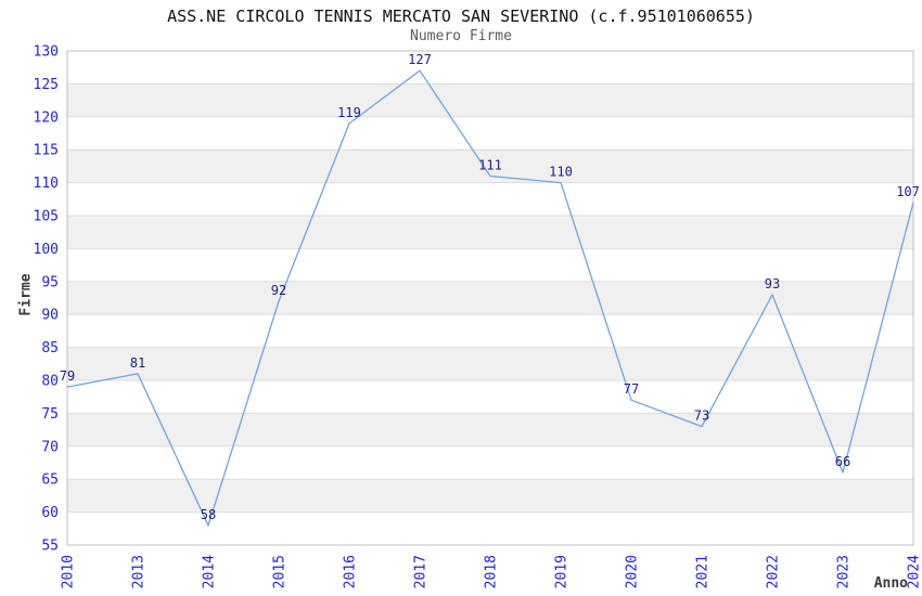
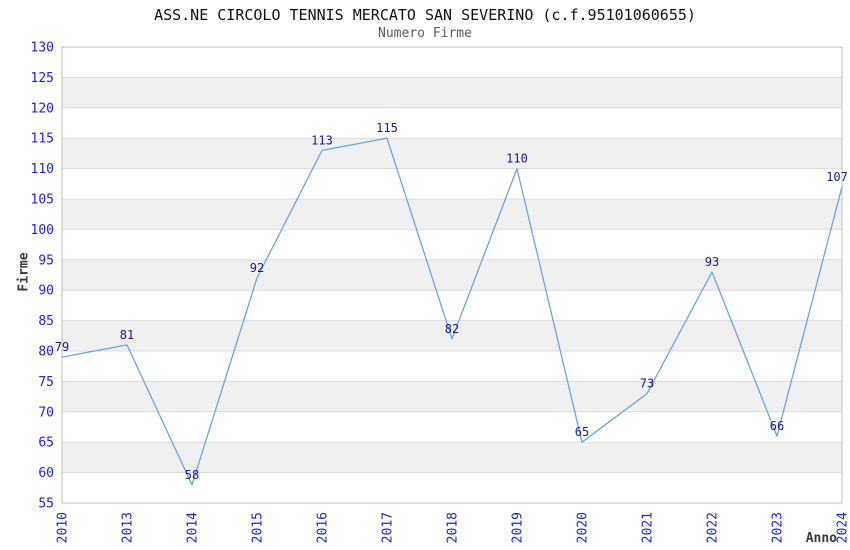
2016: 119 -> 113
2017: 127 -> 115
2018: 111 -> 82
2020: 77 -> 65
